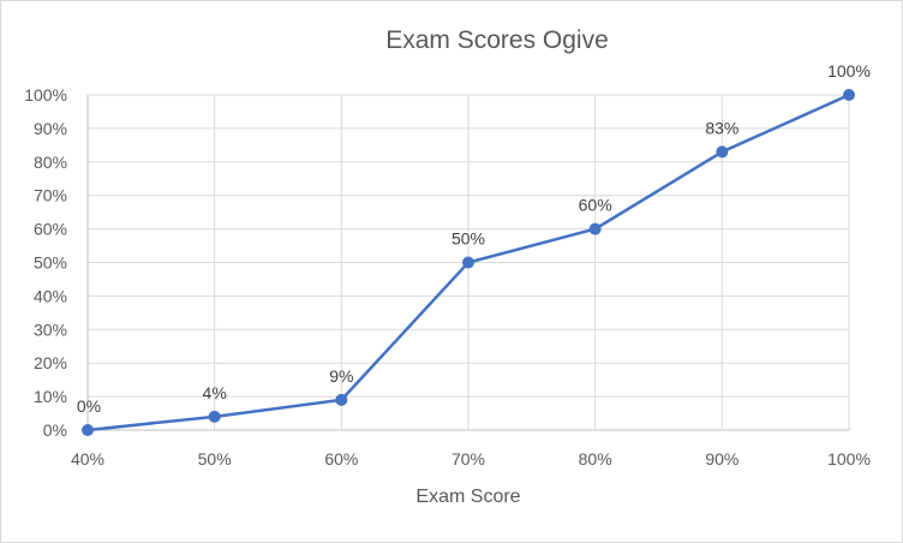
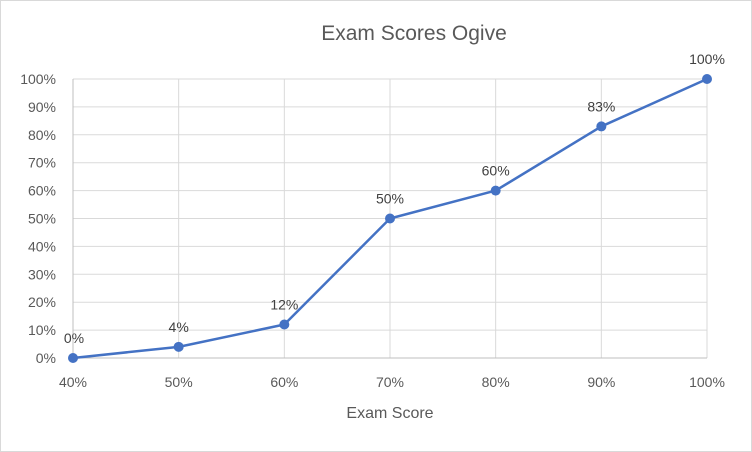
60%: 9% -> 12%
